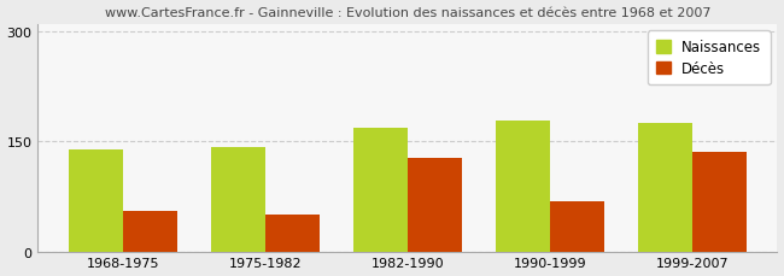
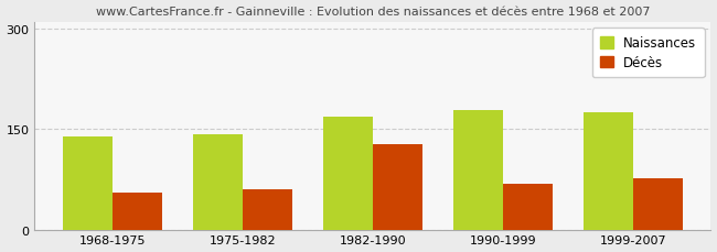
Décès/1975-1982: 50 -> 60
Décès/1999-2007: 135 -> 76
